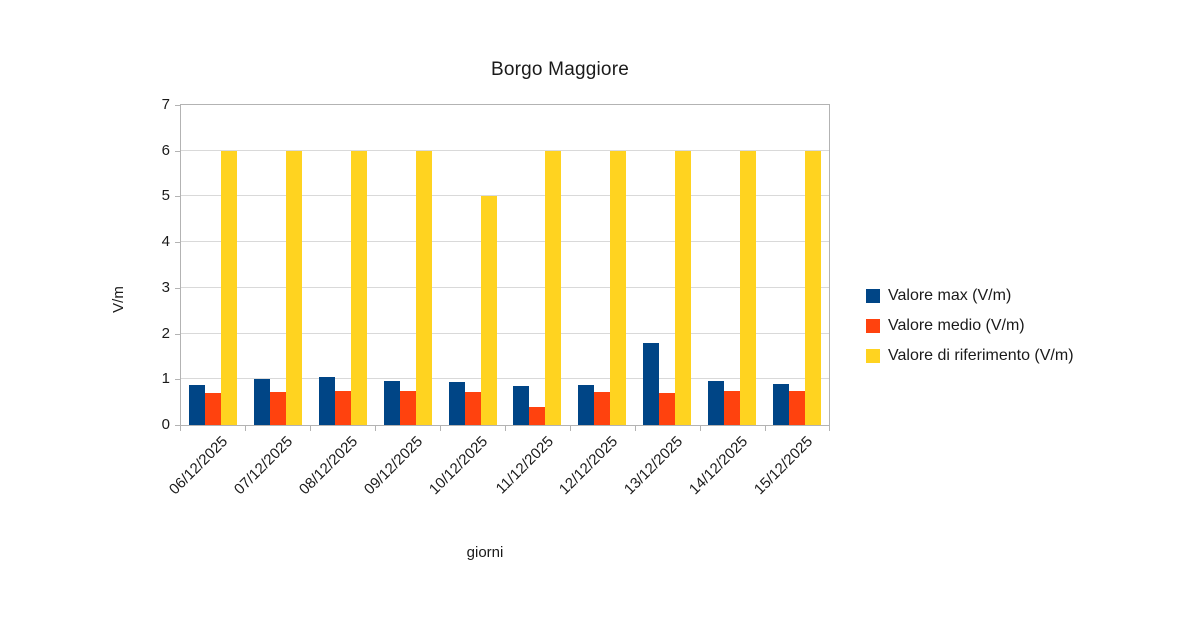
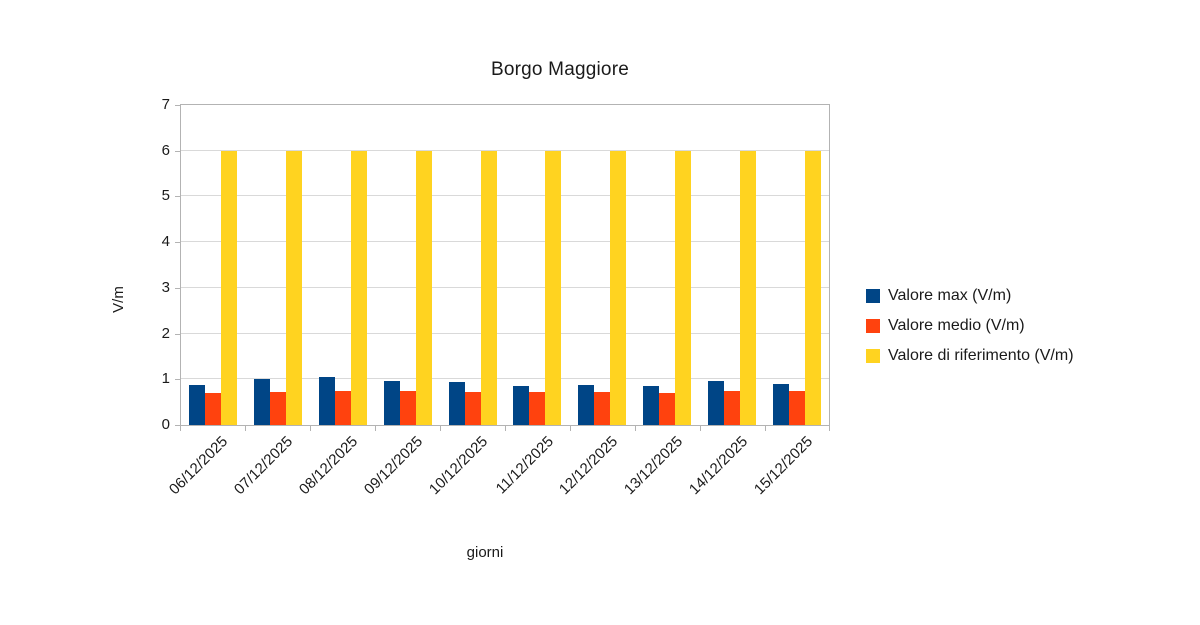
Valore di riferimento (V/m)/10/12/2025: 5 -> 6
Valore medio (V/m)/11/12/2025: 0.4 -> 0.7
Valore max (V/m)/13/12/2025: 1.8 -> 0.8
